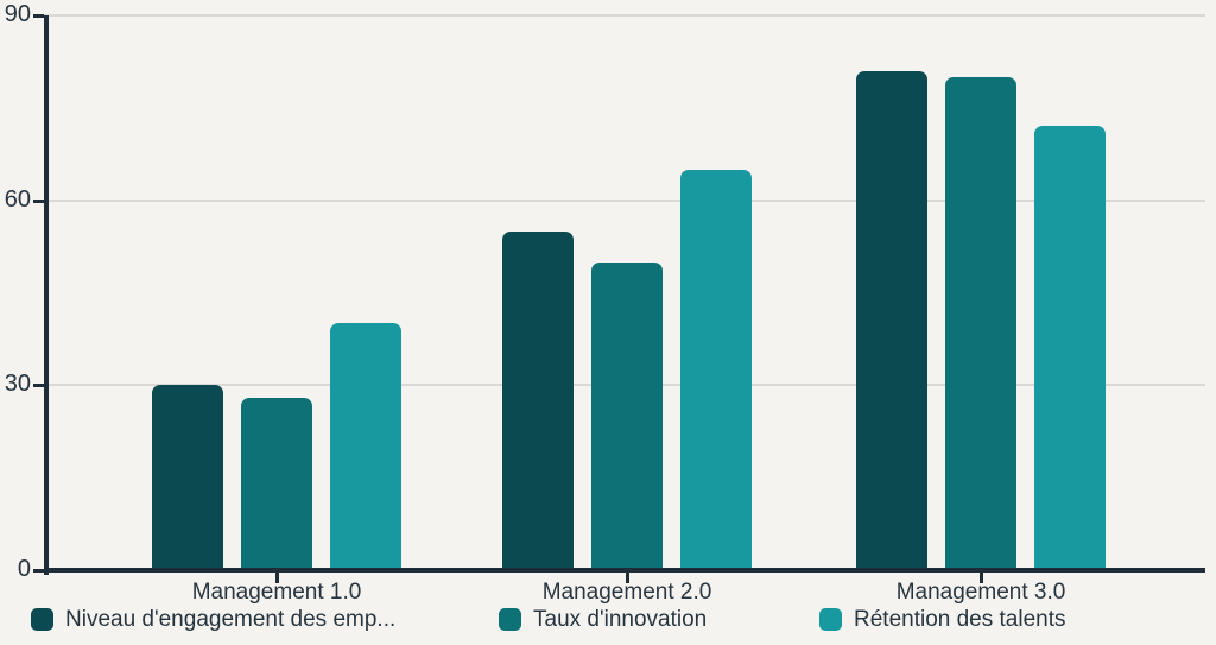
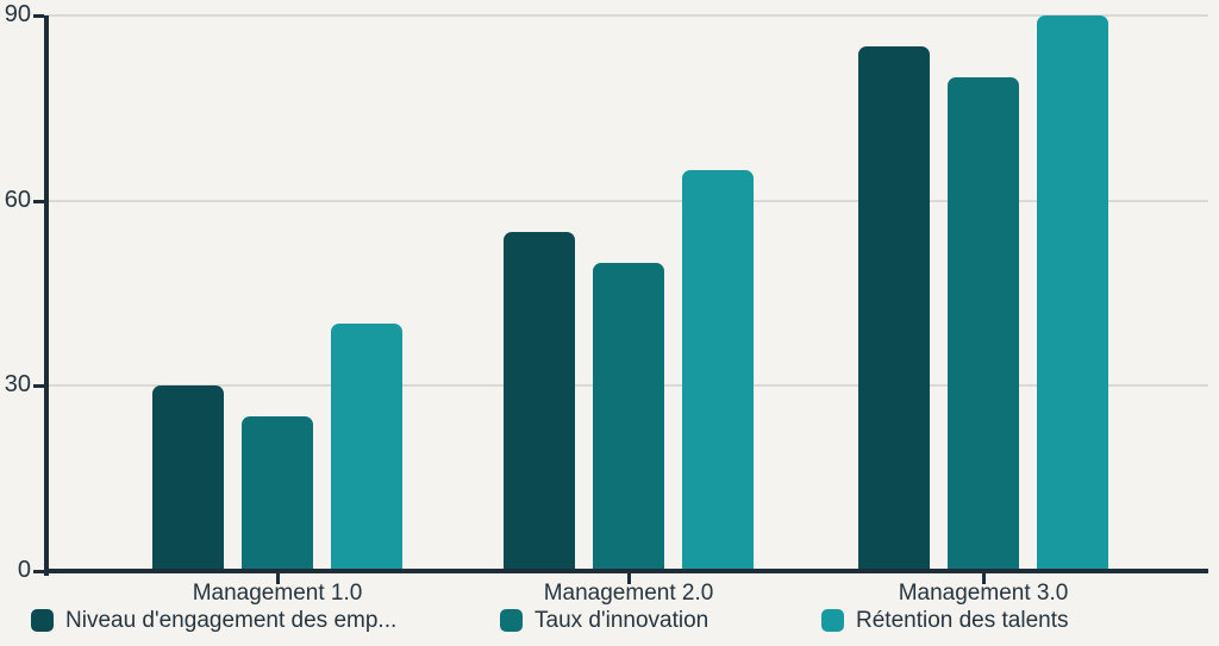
Taux d'innovation/Management 1.0: 28 -> 25
Niveau d'engagement des emp.../Management 3.0: 81 -> 85
Rétention des talents/Management 3.0: 72 -> 90
